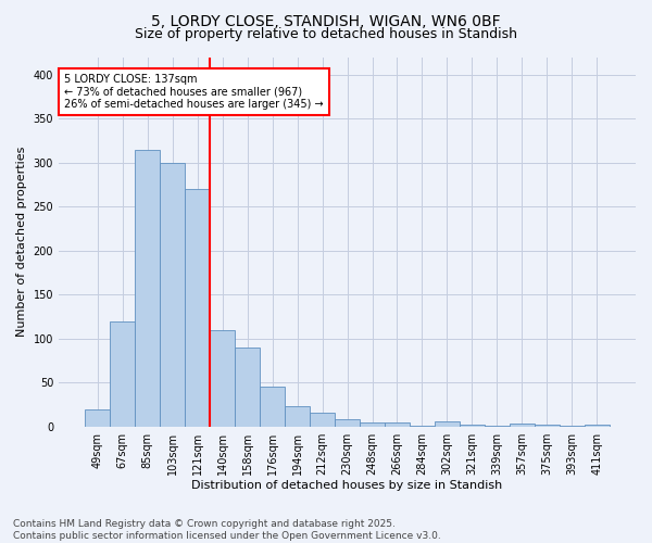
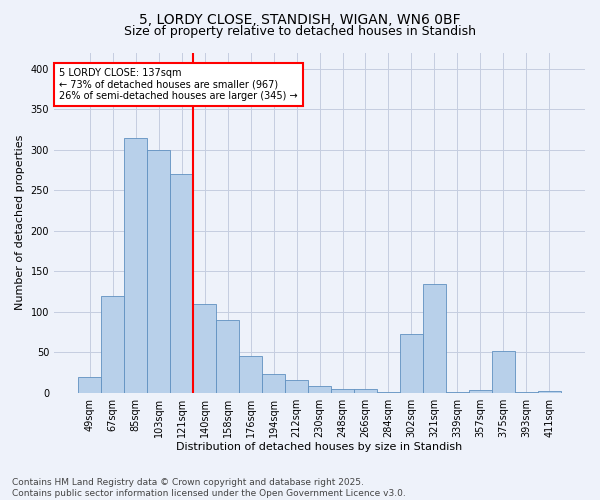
302sqm: 6 -> 72
321sqm: 2 -> 134
375sqm: 2 -> 52
